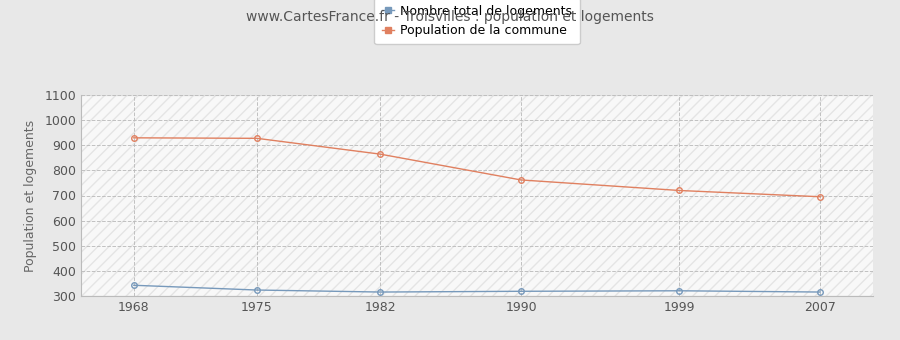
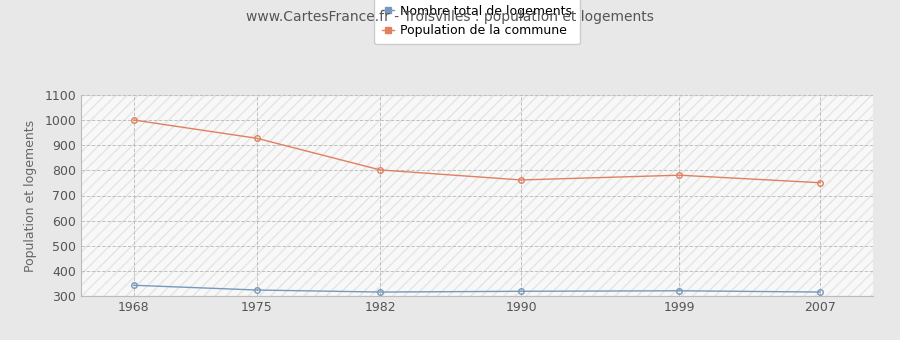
Population de la commune/1968: 930 -> 1001
Population de la commune/1982: 865 -> 802
Population de la commune/1999: 720 -> 781
Population de la commune/2007: 695 -> 751
